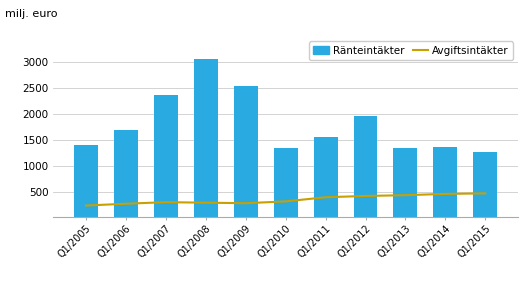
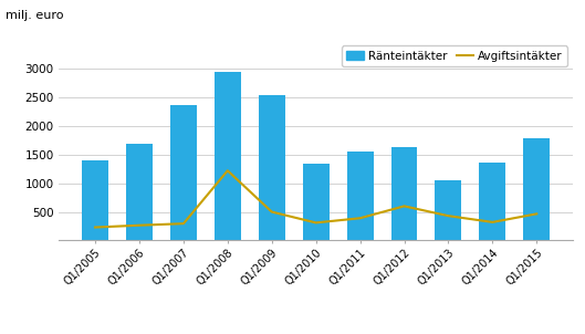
Ränteintäkter/Q1/2008: 3060 -> 2940
Avgiftsintäkter/Q1/2008: 280 -> 1220
Avgiftsintäkter/Q1/2009: 280 -> 500
Ränteintäkter/Q1/2012: 1960 -> 1640
Avgiftsintäkter/Q1/2012: 420 -> 600
Ränteintäkter/Q1/2013: 1340 -> 1060
Avgiftsintäkter/Q1/2014: 460 -> 320
Ränteintäkter/Q1/2015: 1270 -> 1780
